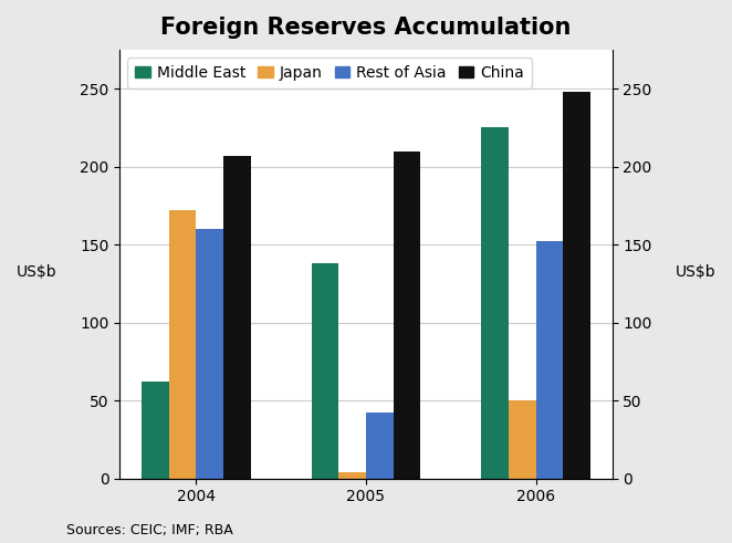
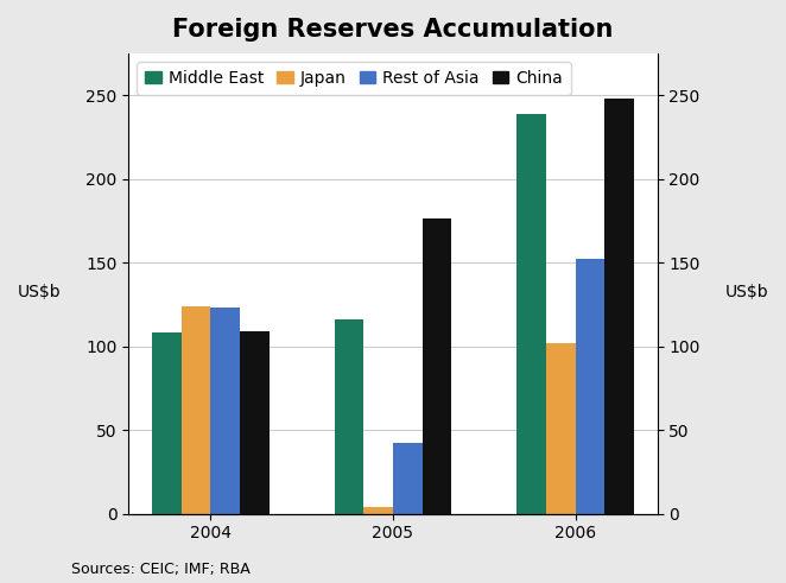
Middle East/2004: 62 -> 108
Japan/2004: 172 -> 124
Rest of Asia/2004: 160 -> 123
China/2004: 207 -> 109
Middle East/2005: 138 -> 116
China/2005: 210 -> 176
Middle East/2006: 225 -> 239
Japan/2006: 50 -> 102
